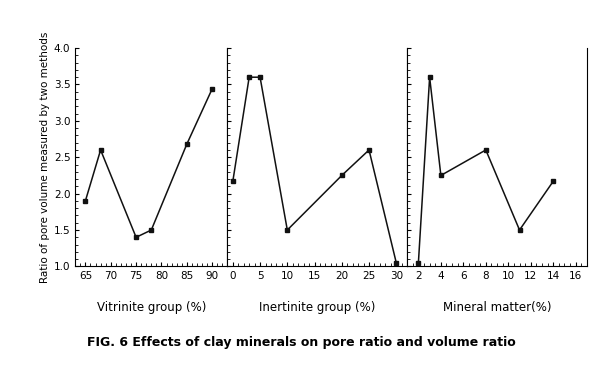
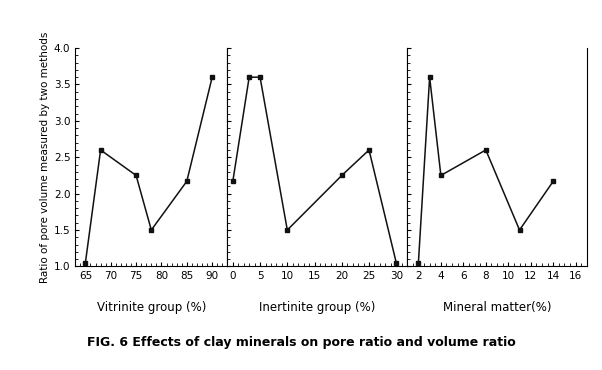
65: 1.90 -> 1.05
75: 1.40 -> 2.25
85: 2.68 -> 2.17
90: 3.44 -> 3.60
